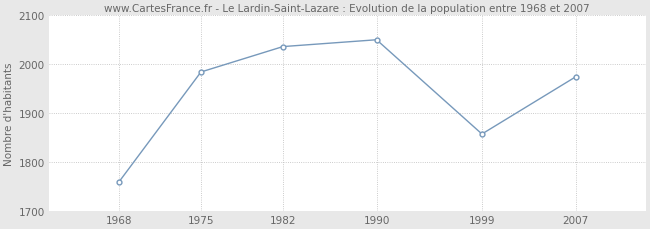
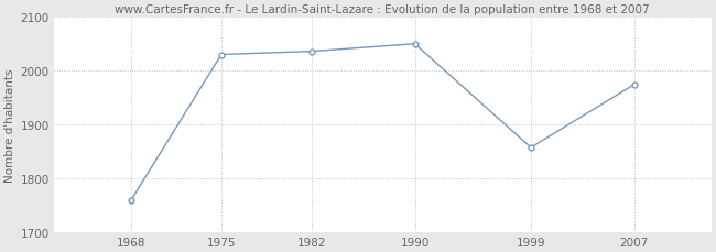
1975: 1984 -> 2030
